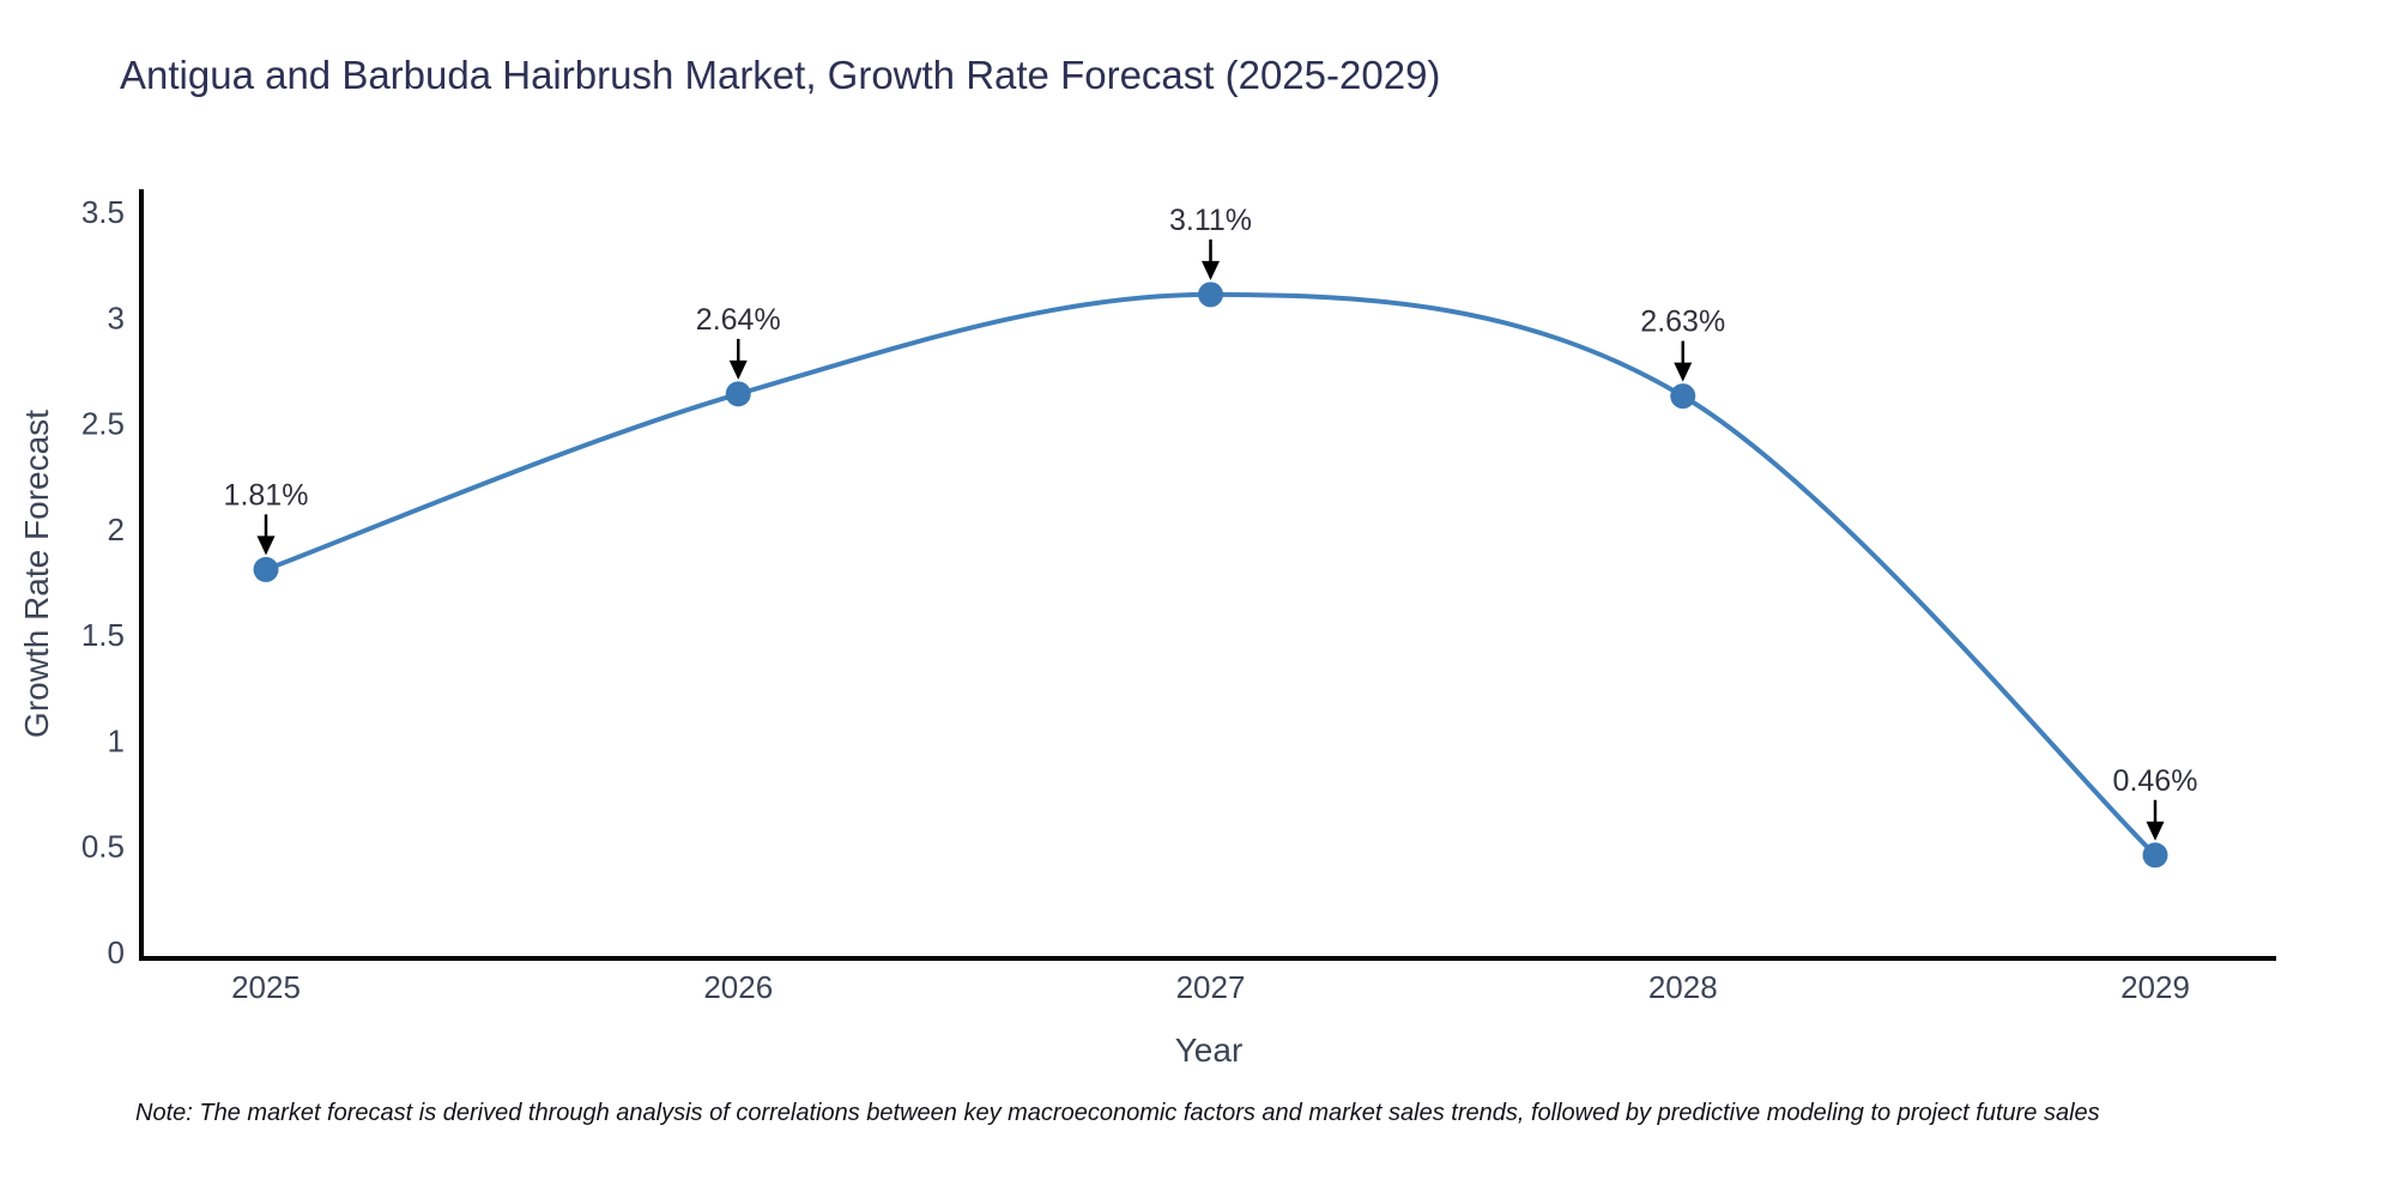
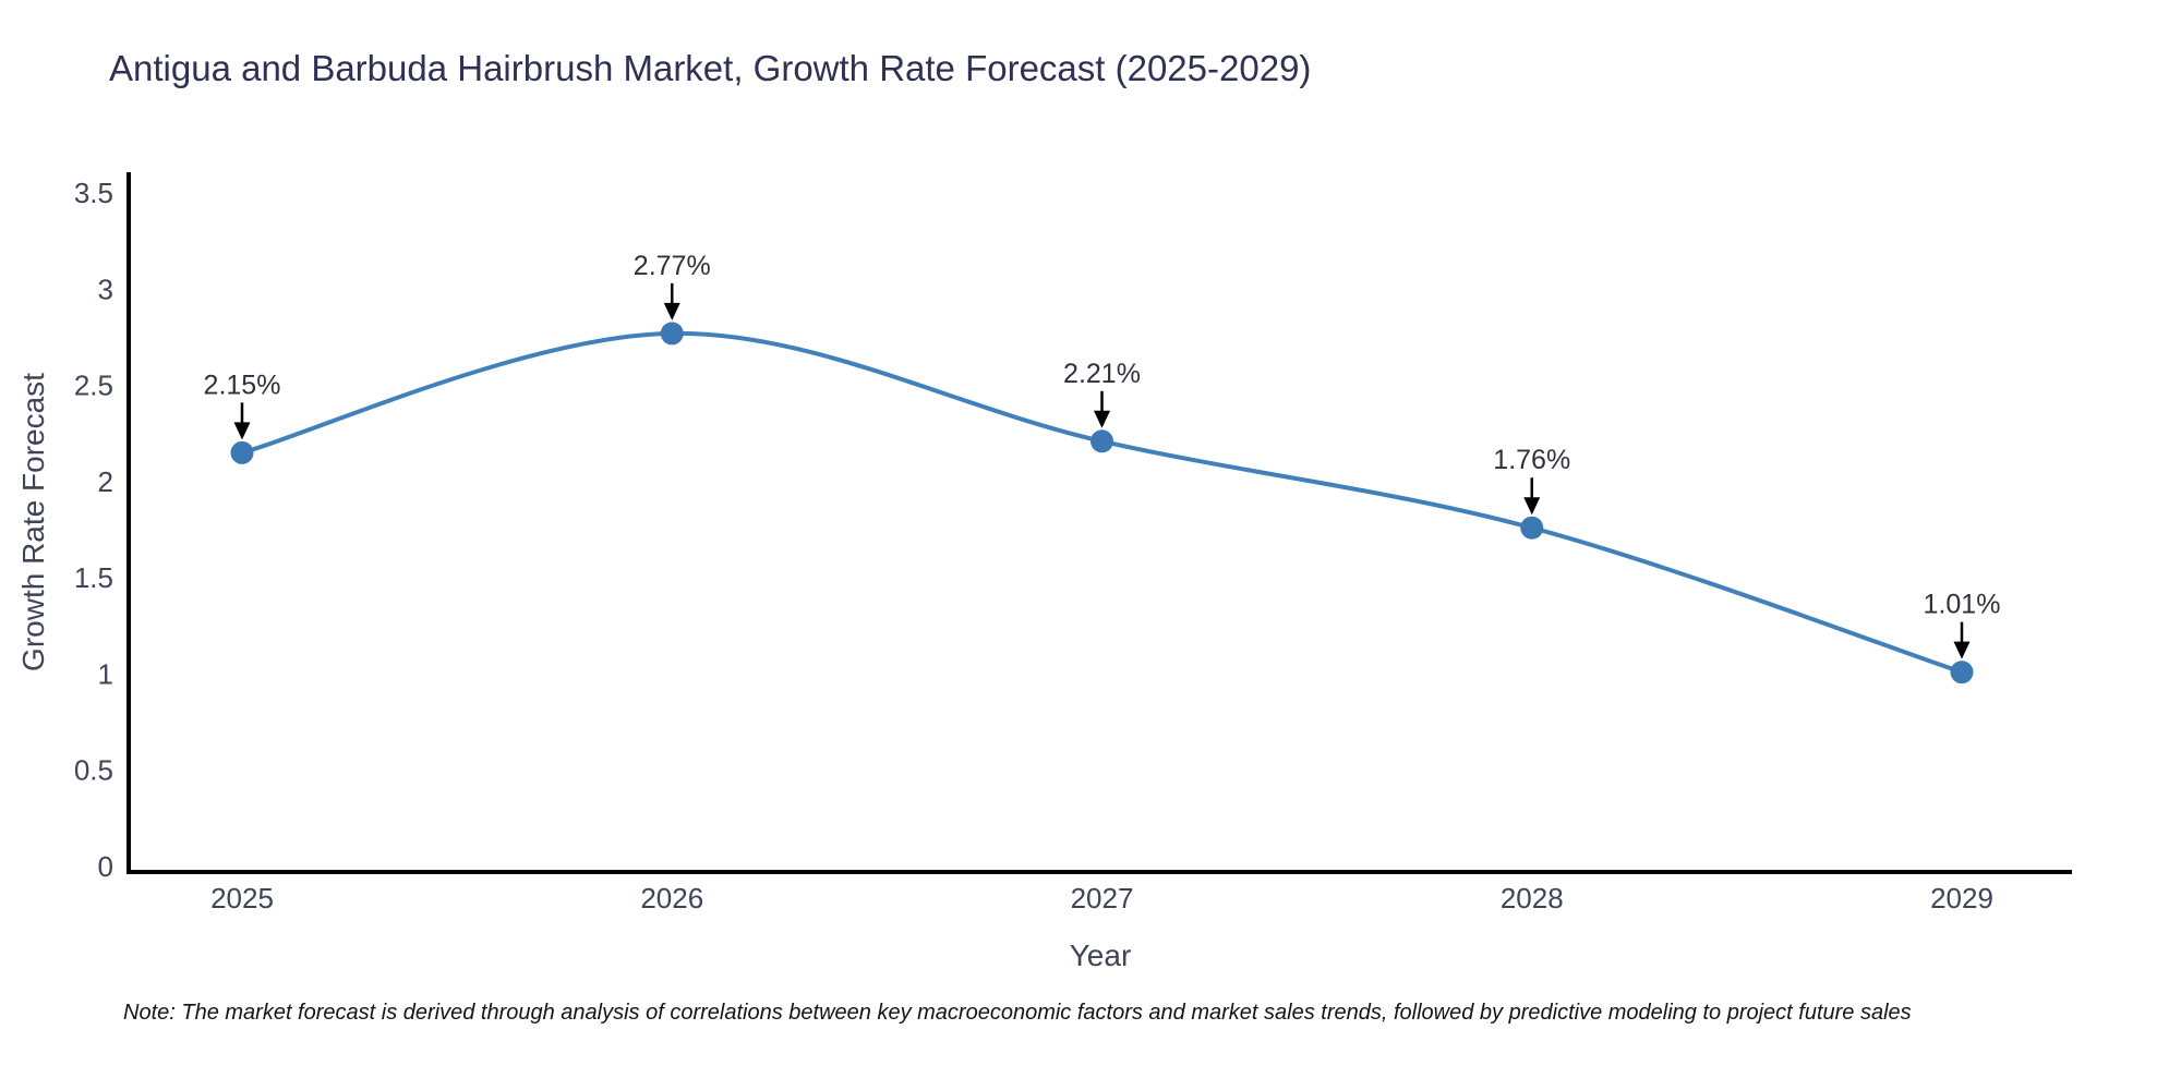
2025: 1.81% -> 2.15%
2026: 2.64% -> 2.77%
2027: 3.11% -> 2.21%
2028: 2.63% -> 1.76%
2029: 0.46% -> 1.01%
